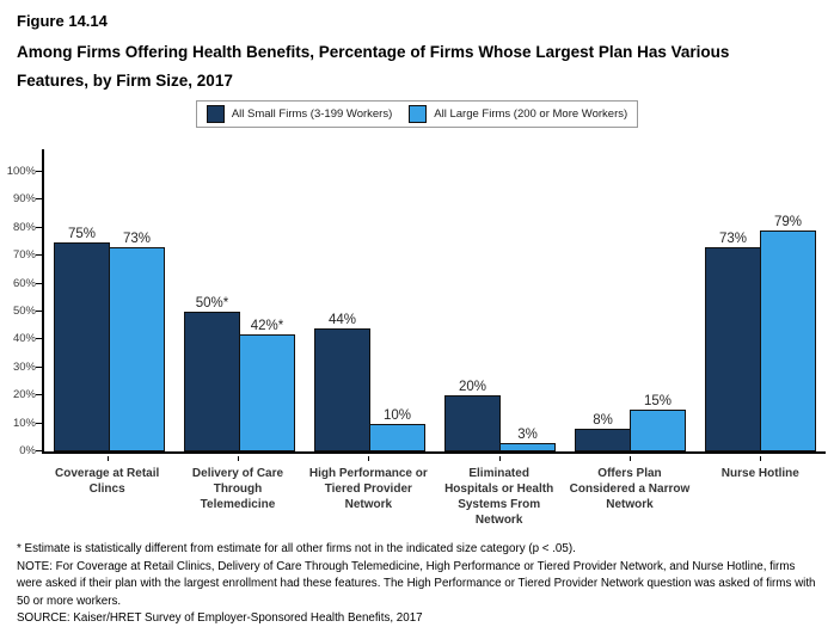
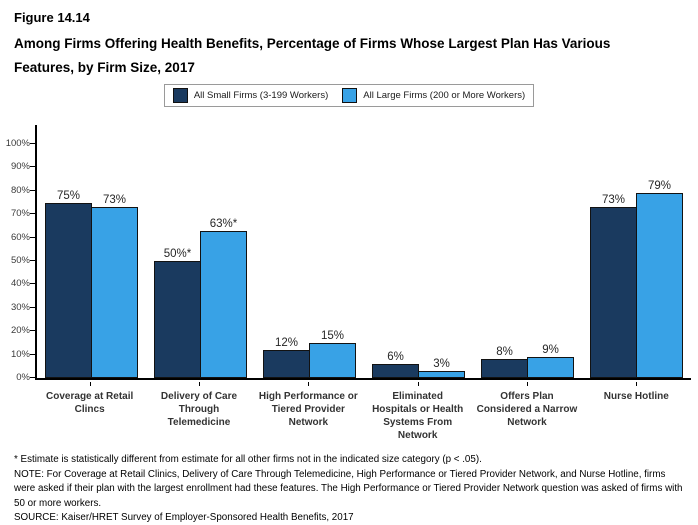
All Large Firms (200 or More Workers)/Delivery of Care Through Telemedicine: 42 -> 63
All Small Firms (3-199 Workers)/High Performance or Tiered Provider Network: 44% -> 12%
All Large Firms (200 or More Workers)/High Performance or Tiered Provider Network: 10% -> 15%
All Small Firms (3-199 Workers)/Eliminated Hospitals or Health Systems From Network: 20% -> 6%
All Large Firms (200 or More Workers)/Offers Plan Considered a Narrow Network: 15% -> 9%
